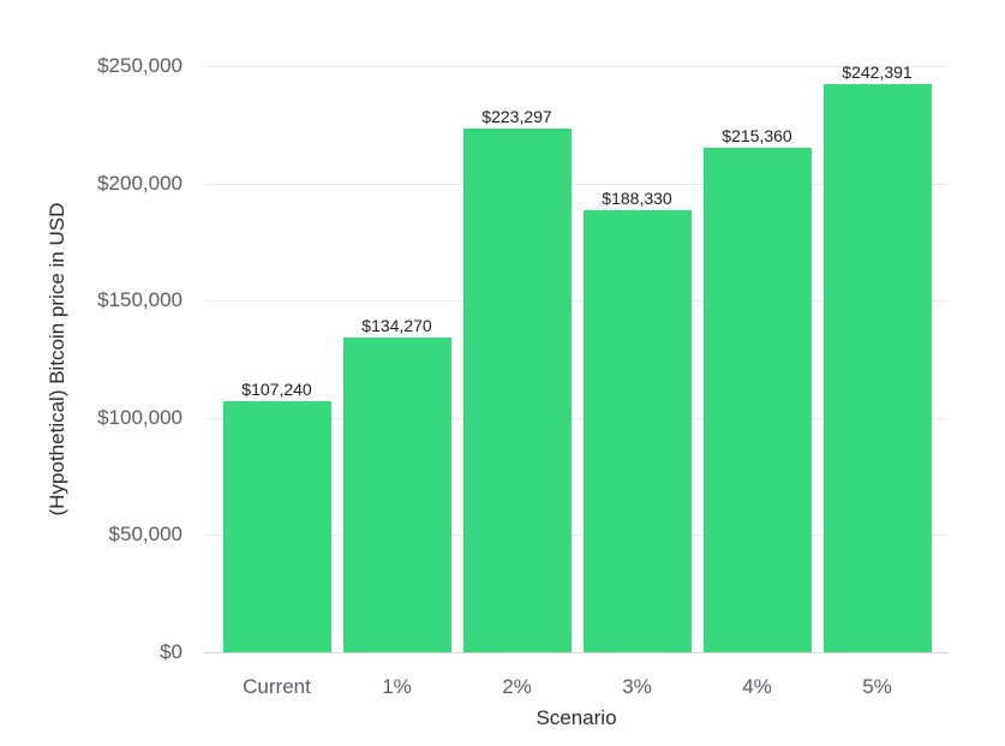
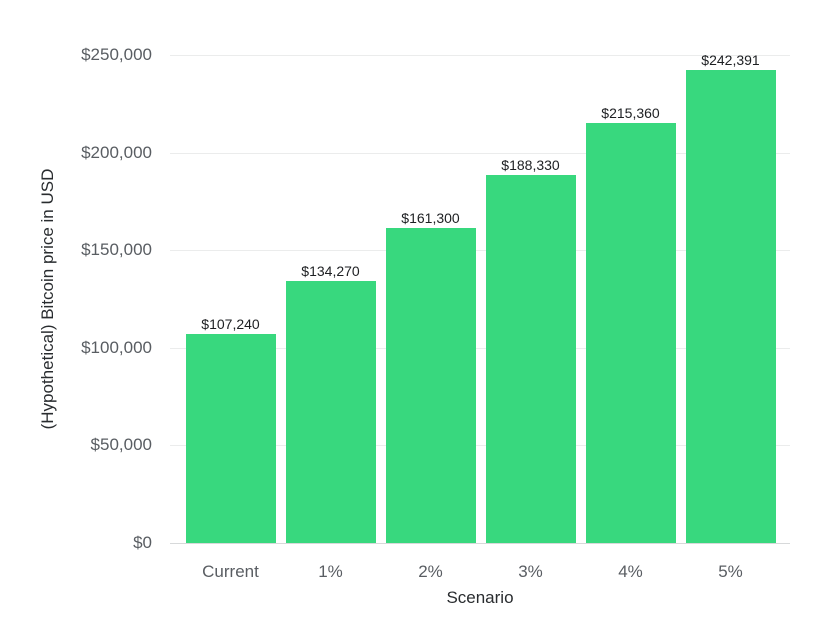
2%: $223,297 -> $161,300
